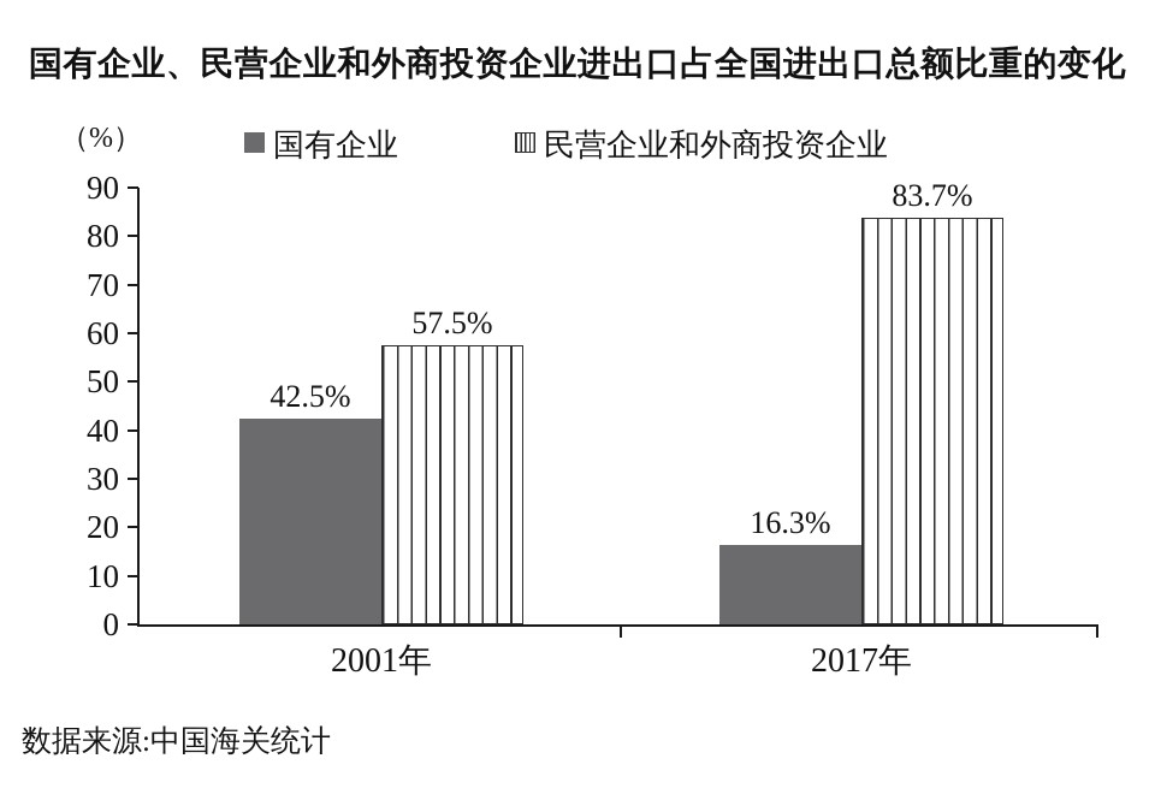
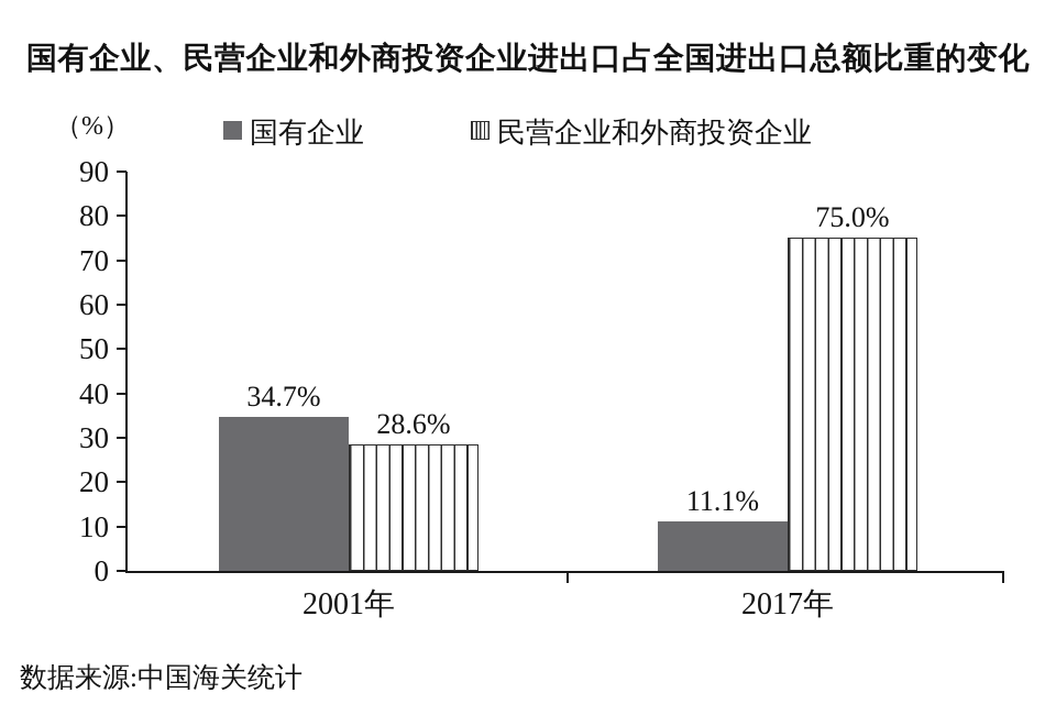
国有企业/2001年: 42.5% -> 34.7%
民营企业和外商投资企业/2001年: 57.5% -> 28.6%
国有企业/2017年: 16.3% -> 11.1%
民营企业和外商投资企业/2017年: 83.7% -> 75.0%
